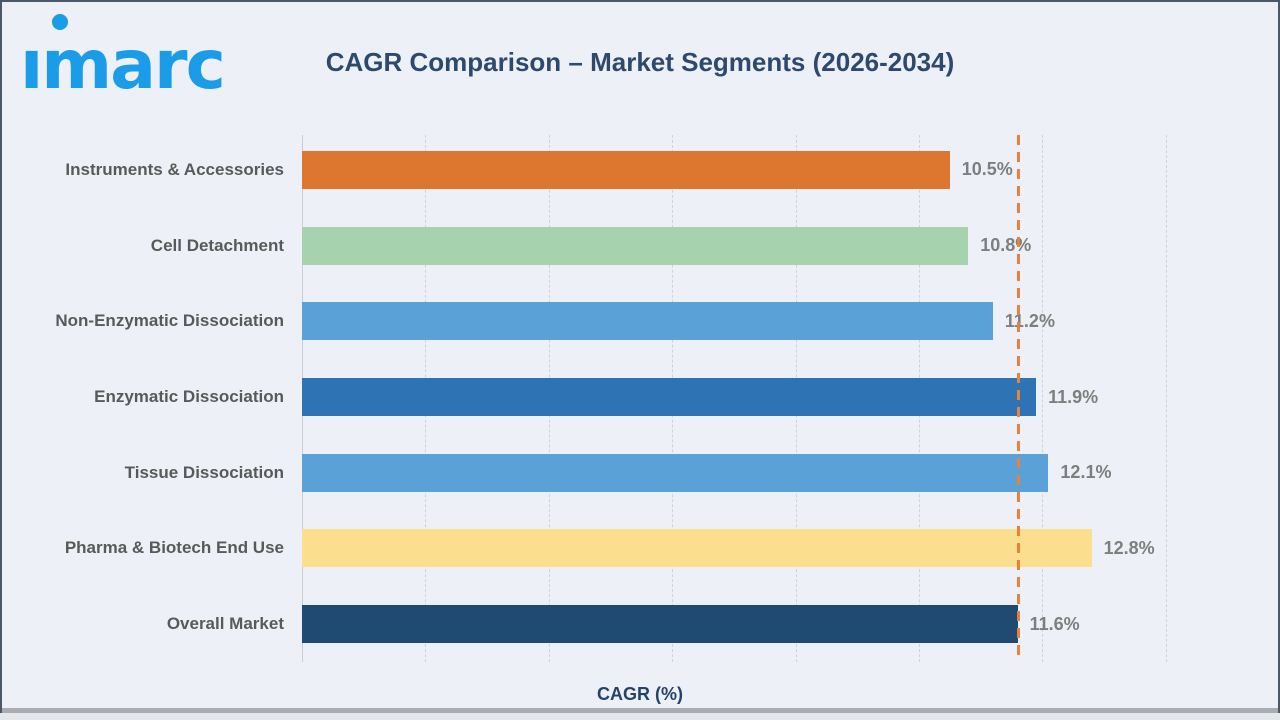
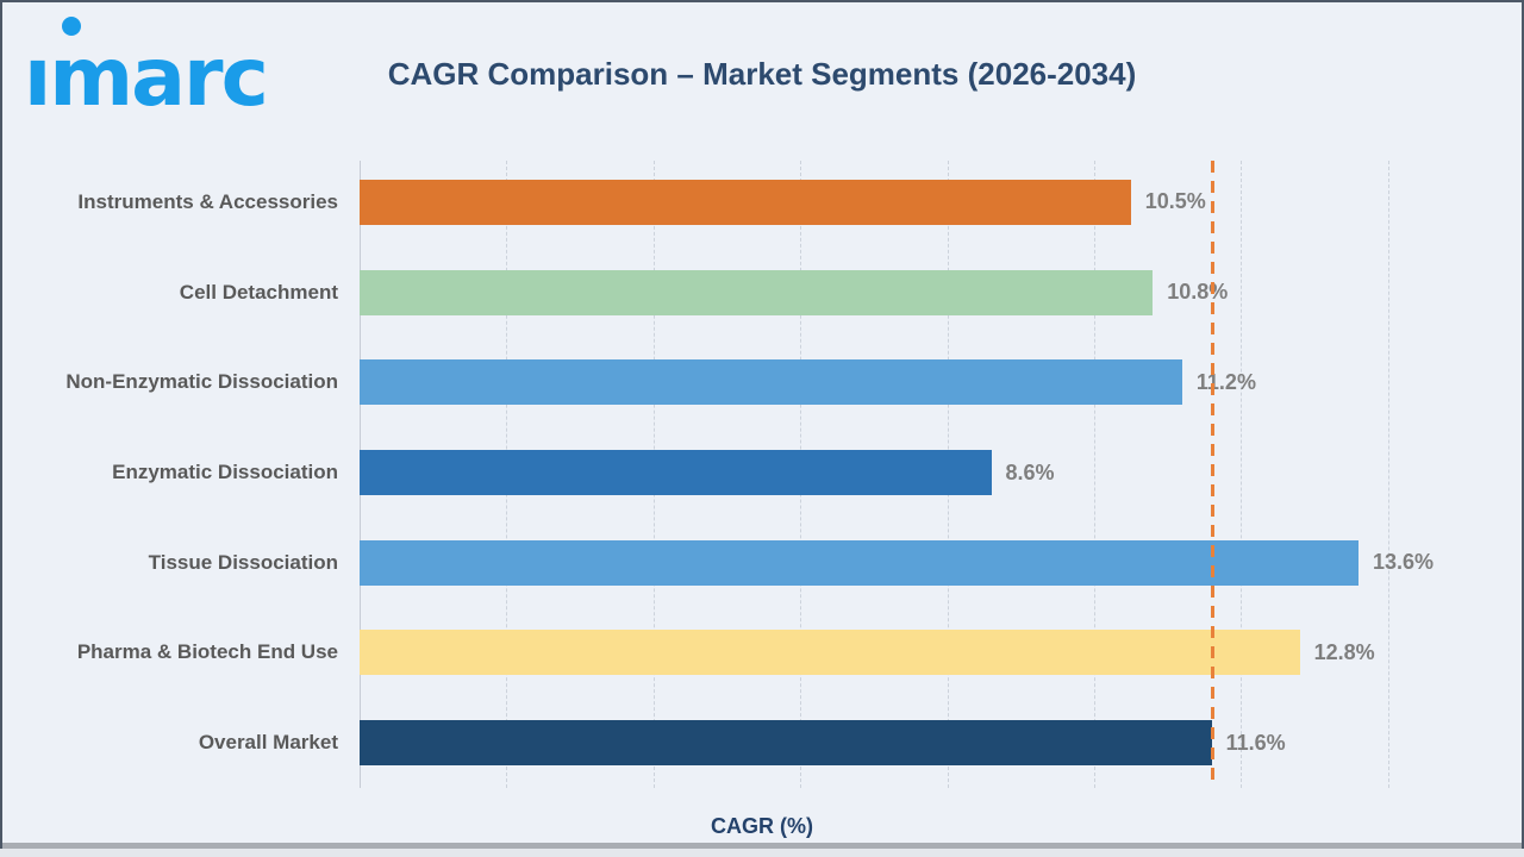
Enzymatic Dissociation: 11.9% -> 8.6%
Tissue Dissociation: 12.1% -> 13.6%
